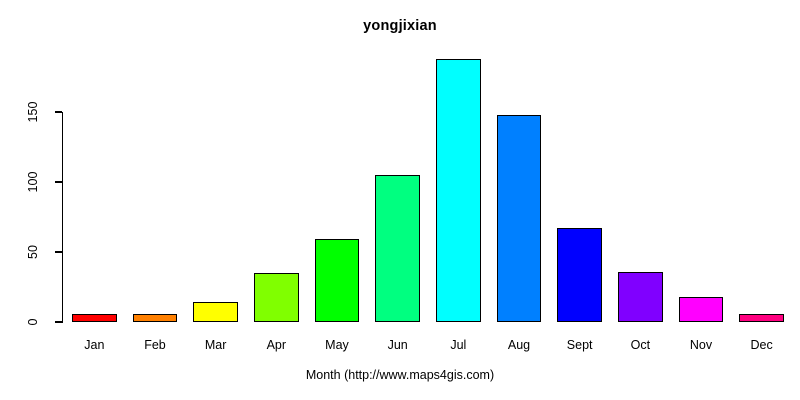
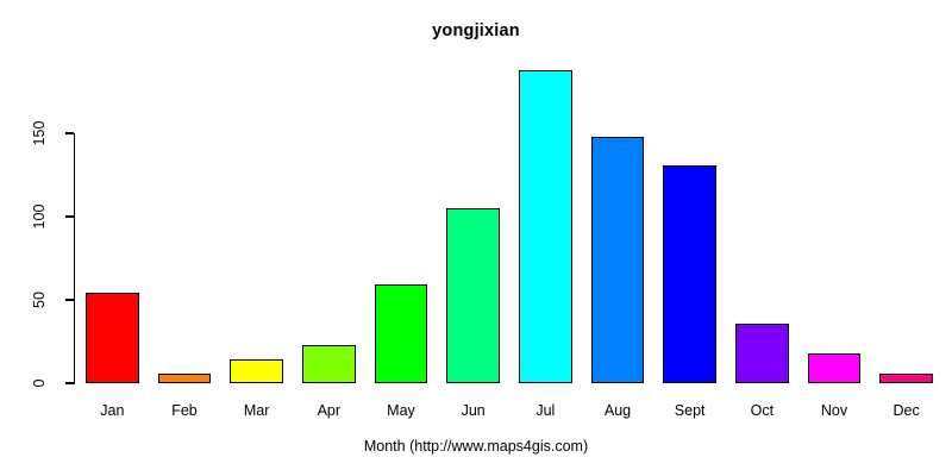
Jan: 6 -> 54
Apr: 35 -> 23
Sept: 67 -> 131
